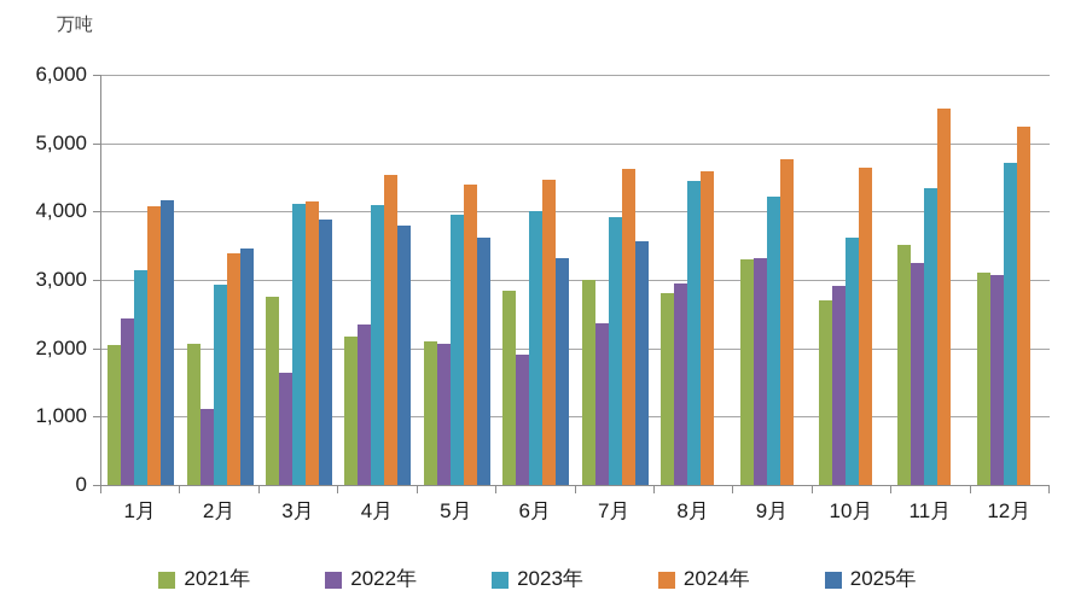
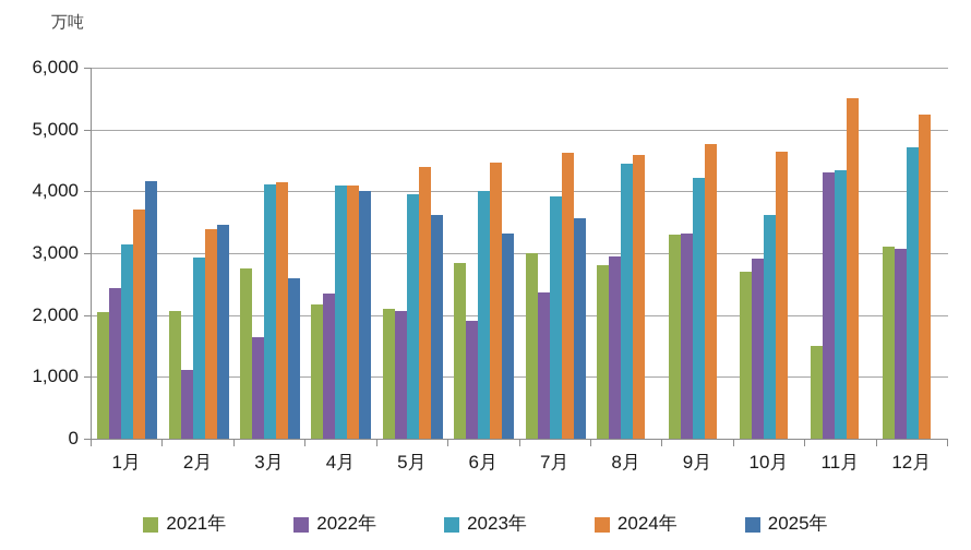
2024年/1月: 4100 -> 3700
2025年/3月: 3900 -> 2600
2024年/4月: 4500 -> 4100
2025年/4月: 3800 -> 4000
2021年/11月: 3500 -> 1500
2022年/11月: 3200 -> 4300
